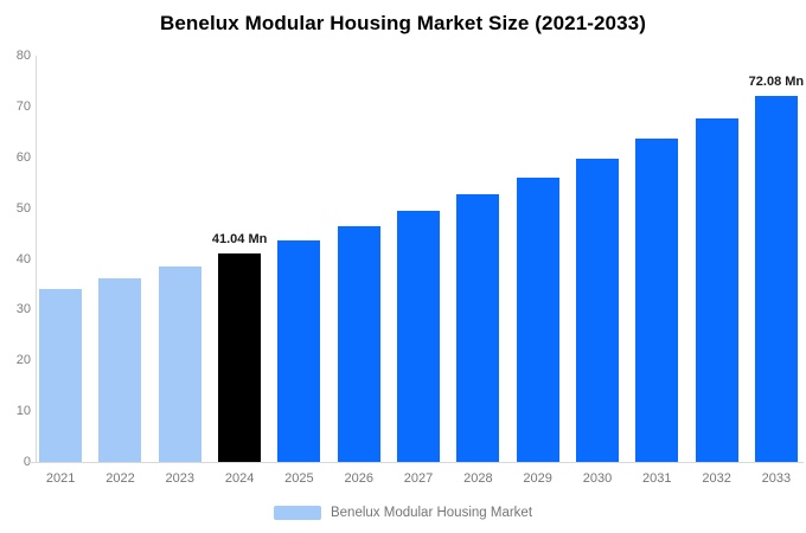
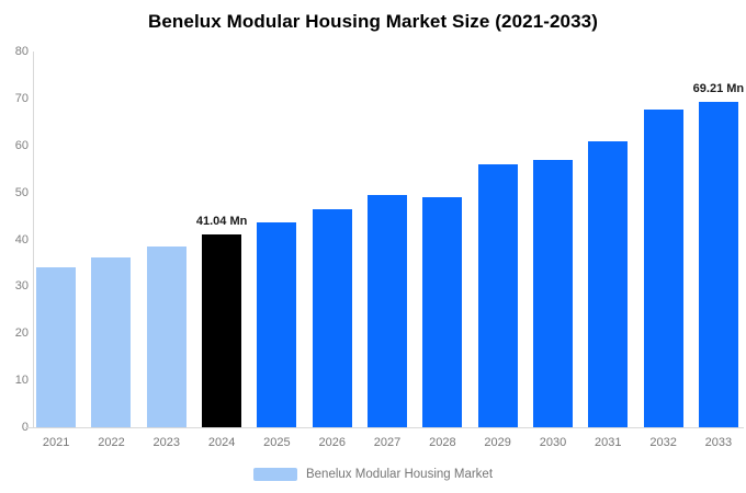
2028: 53 -> 49
2030: 60 -> 57
2031: 64 -> 61
2033: 72.08 -> 69.21
